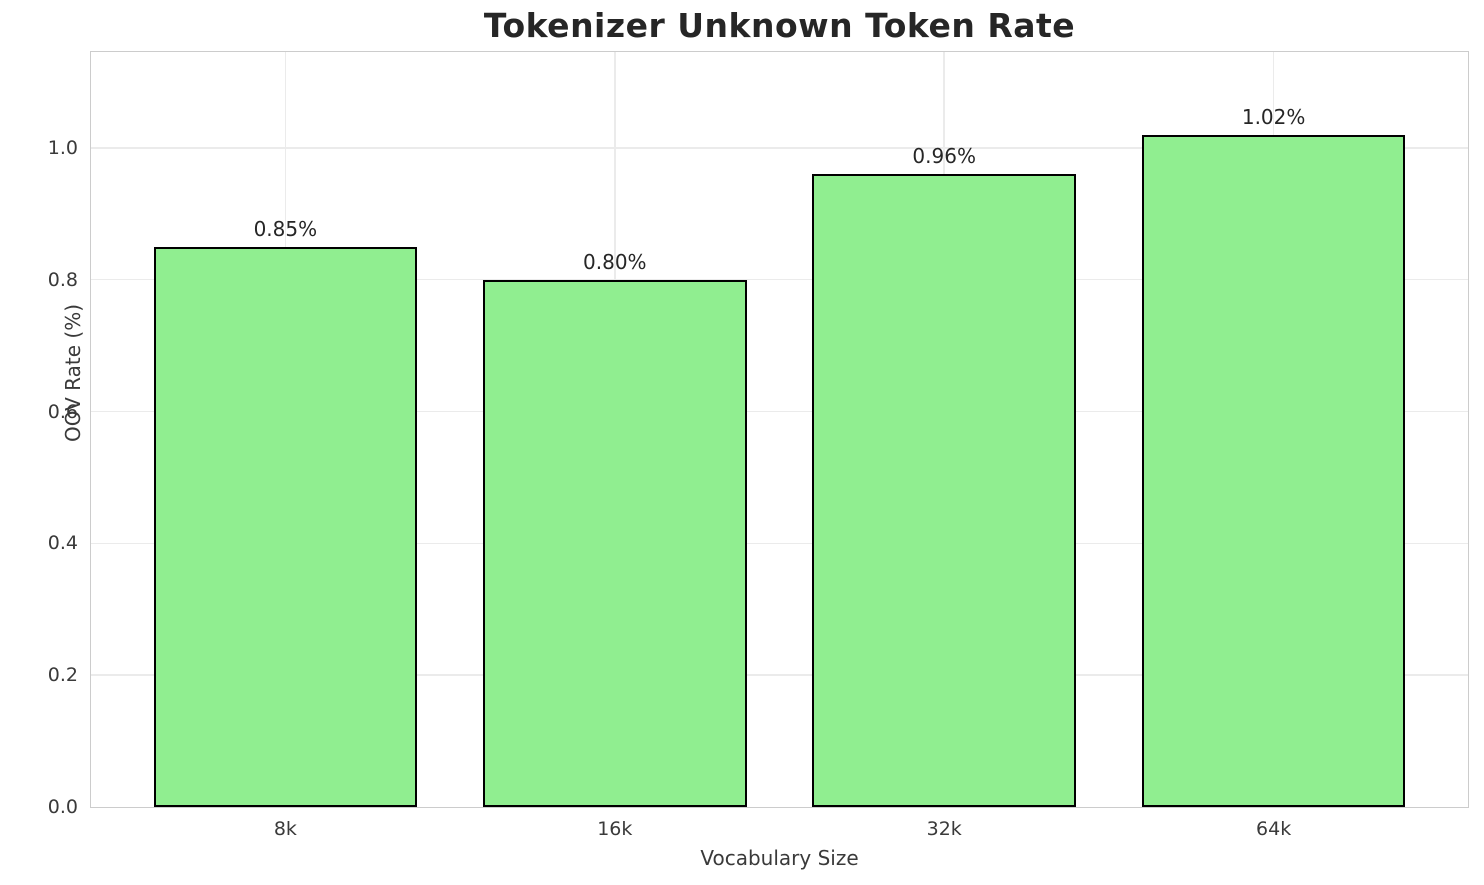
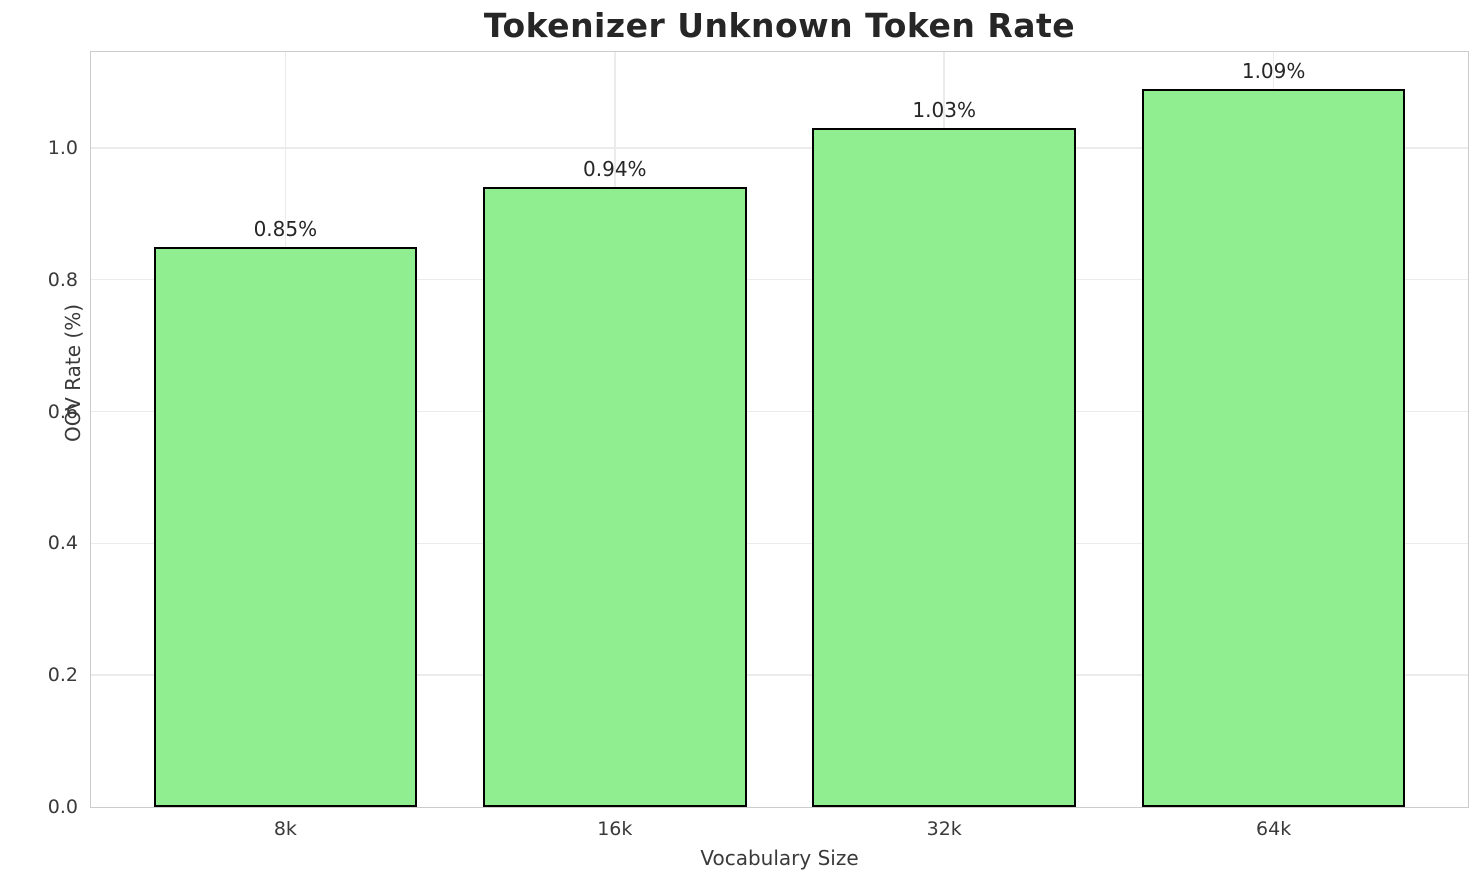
16k: 0.80% -> 0.94%
32k: 0.96% -> 1.03%
64k: 1.02% -> 1.09%
